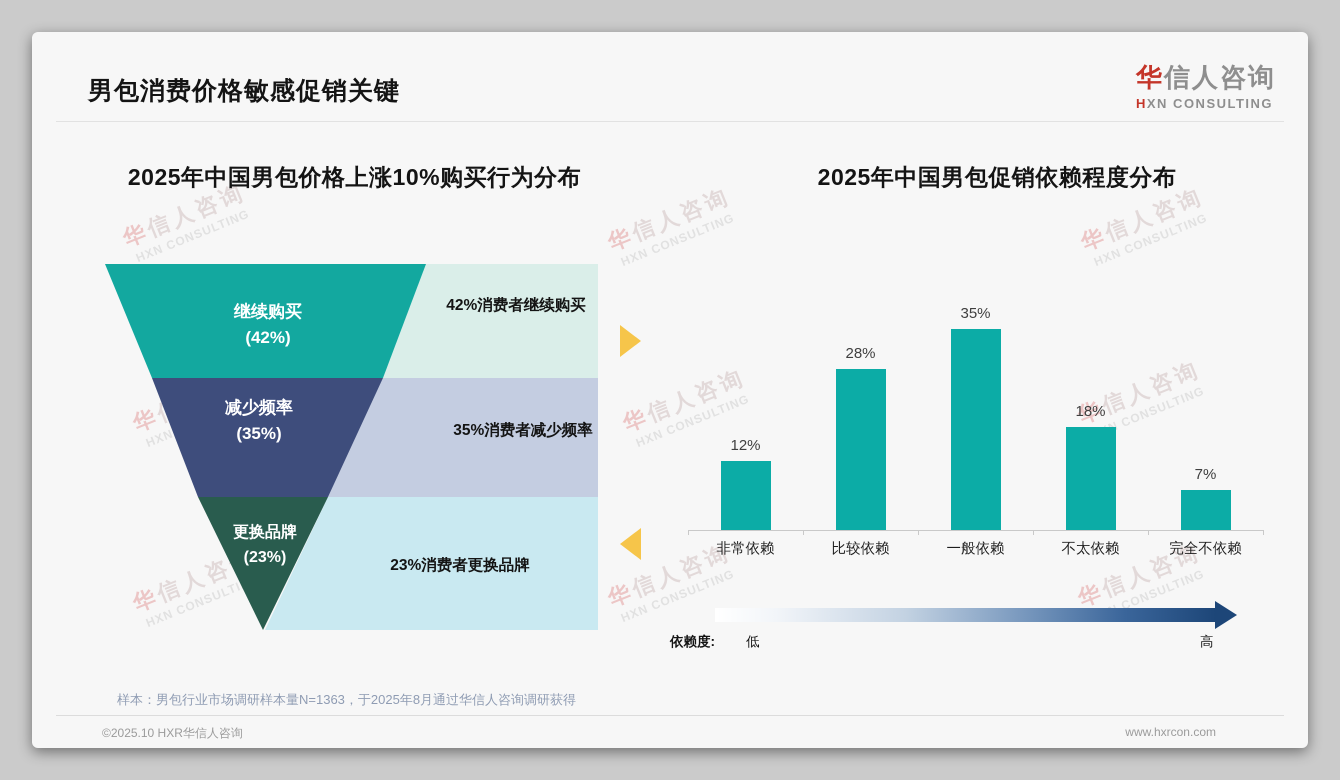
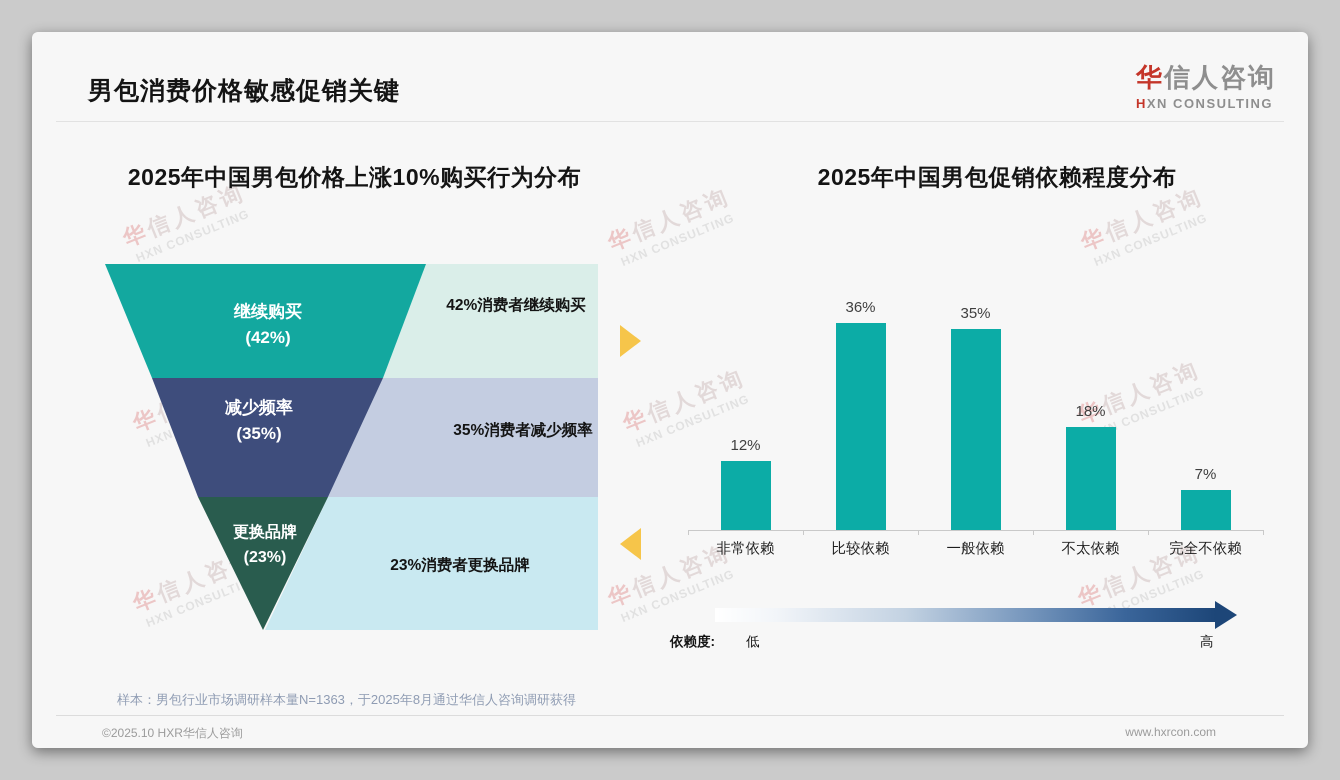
2025年中国男包促销依赖程度分布/比较依赖: 28% -> 36%
